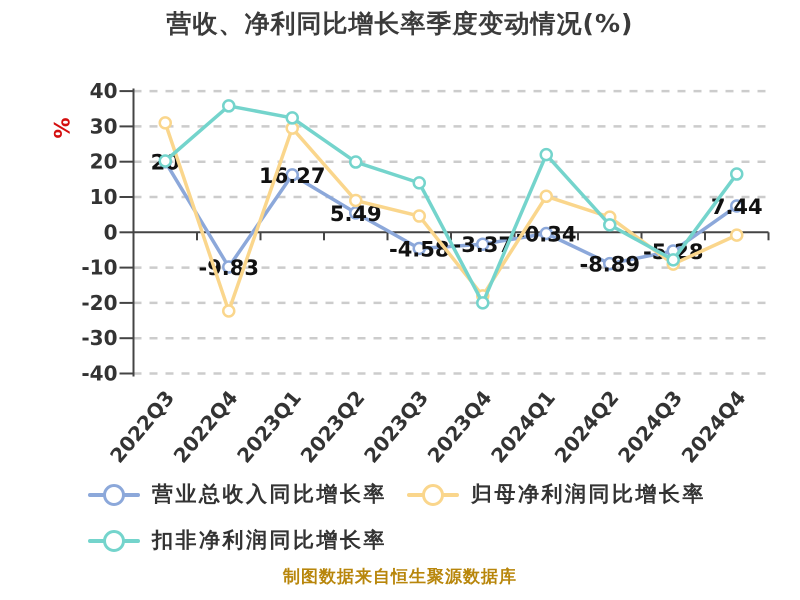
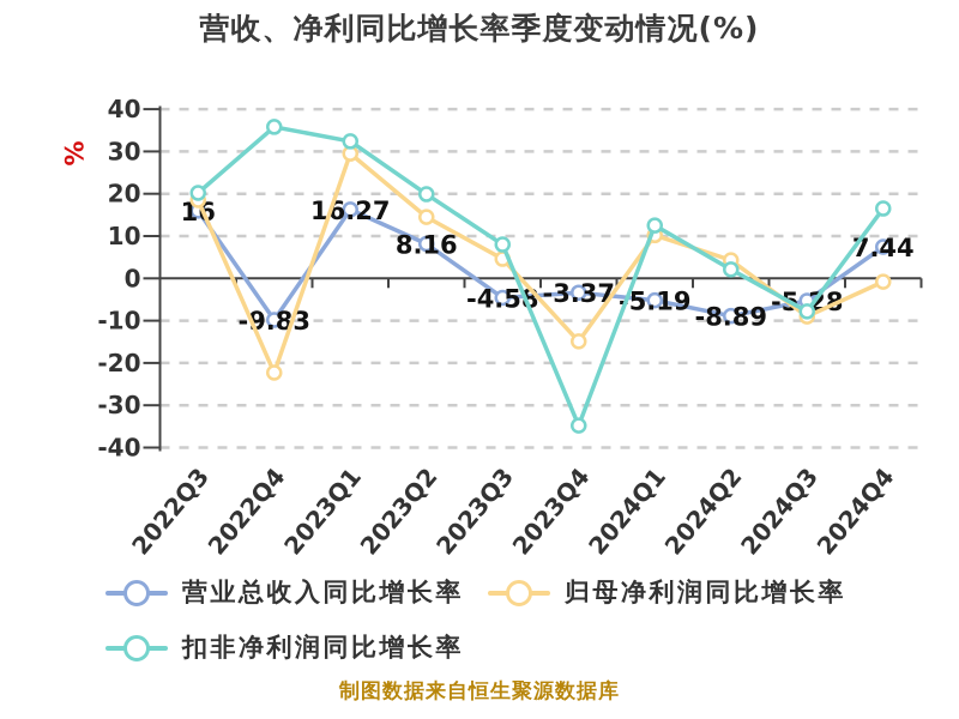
营业总收入同比增长率/2022Q3: 20 -> 16
归母净利润同比增长率/2022Q3: 31 -> 18
营业总收入同比增长率/2023Q2: 5.49 -> 8.16
归母净利润同比增长率/2023Q2: 9 -> 14
扣非净利润同比增长率/2023Q3: 14 -> 8
归母净利润同比增长率/2023Q4: -18 -> -15
扣非净利润同比增长率/2023Q4: -20 -> -35
营业总收入同比增长率/2024Q1: -0.34 -> -5.19
扣非净利润同比增长率/2024Q1: 22 -> 12
